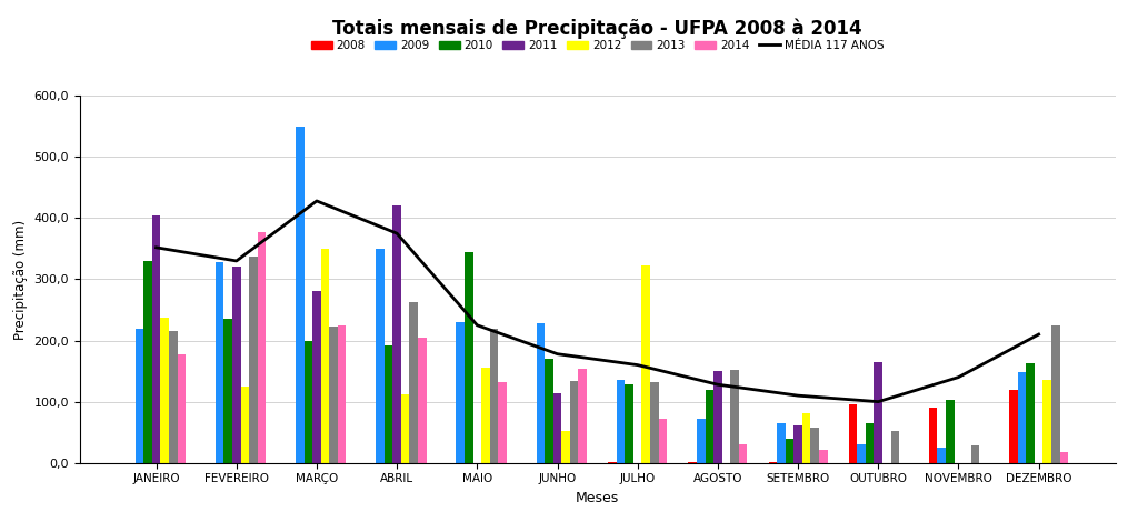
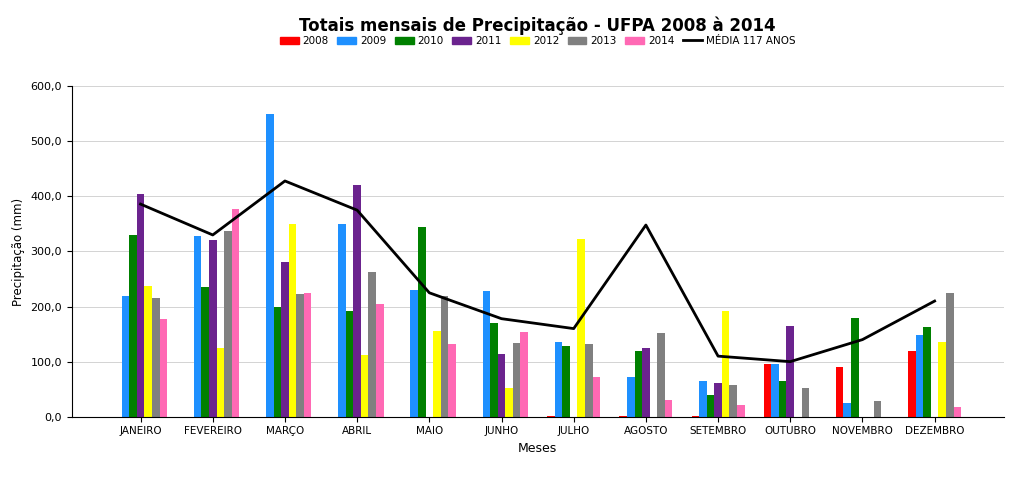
MÉDIA 117 ANOS/JANEIRO: 352 -> 386
2011/AGOSTO: 150 -> 124
MÉDIA 117 ANOS/AGOSTO: 128 -> 348
2012/SETEMBRO: 82 -> 192
2009/OUTUBRO: 30 -> 96
2010/NOVEMBRO: 103 -> 180
